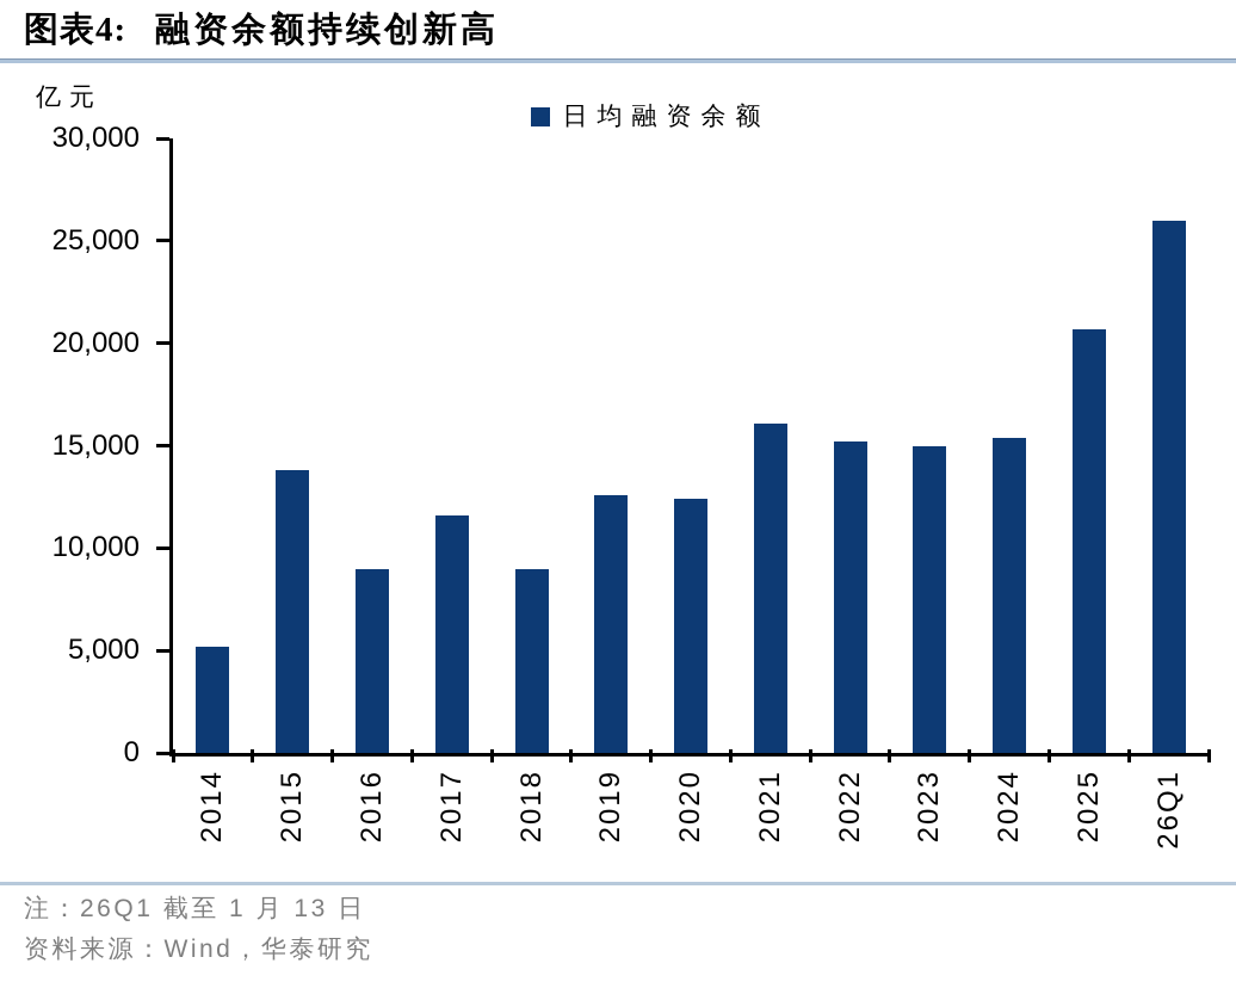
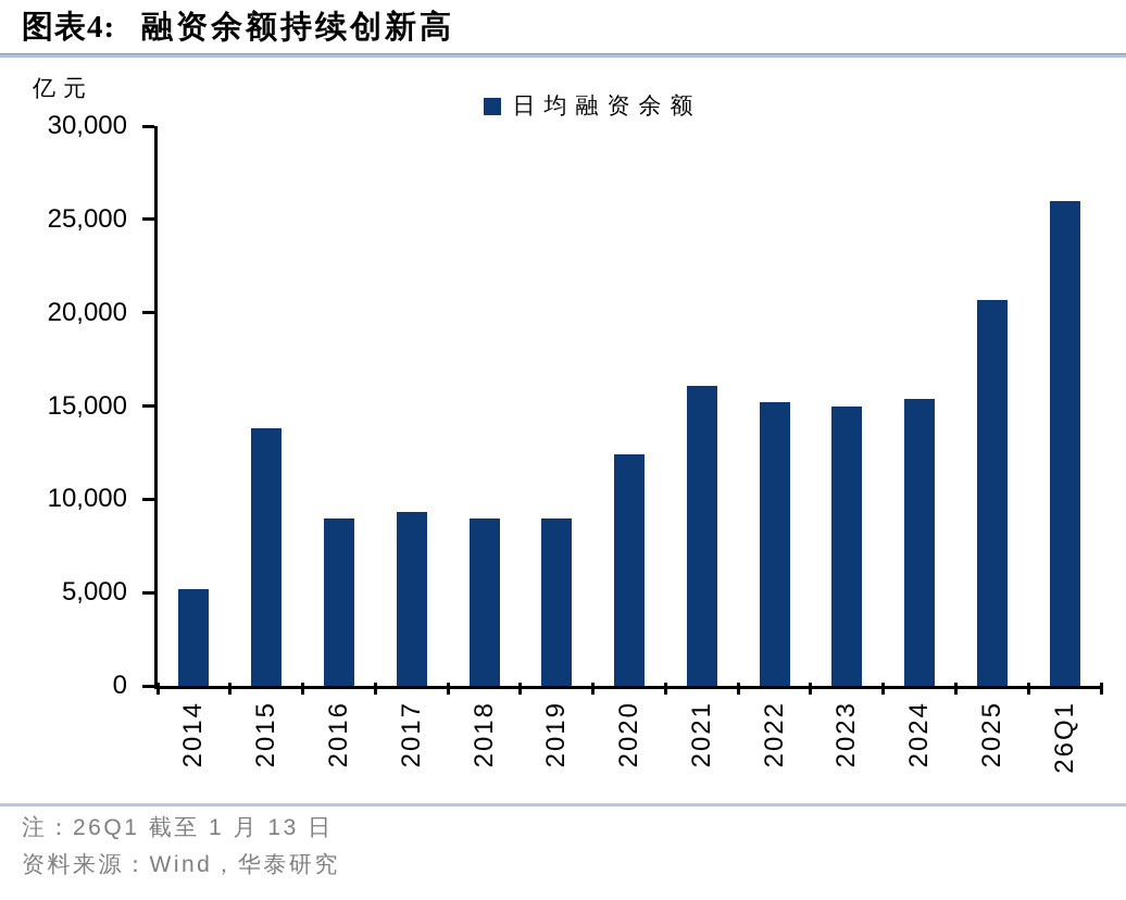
2017: 11600 -> 9300
2019: 12600 -> 9000
